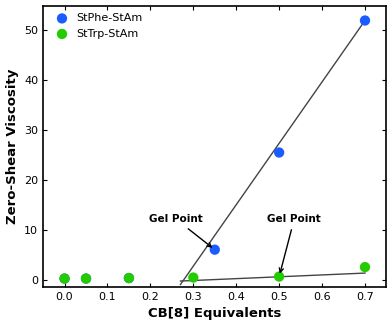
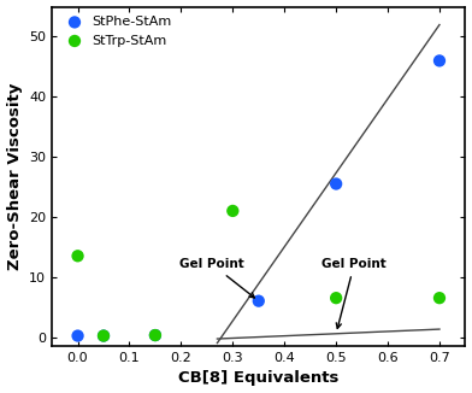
StTrp-StAm/0.0: 0.2 -> 13.5
StTrp-StAm/0.3: 0.4 -> 21.0
StTrp-StAm/0.5: 0.6 -> 6.5
StPhe-StAm/0.7: 52.0 -> 46.0
StTrp-StAm/0.7: 2.5 -> 6.5
